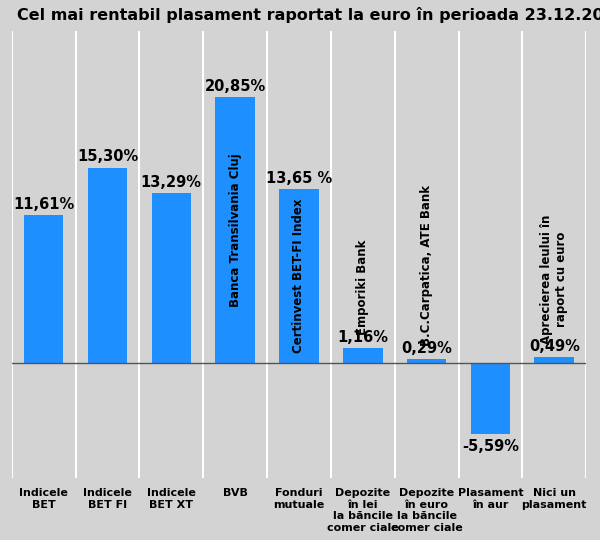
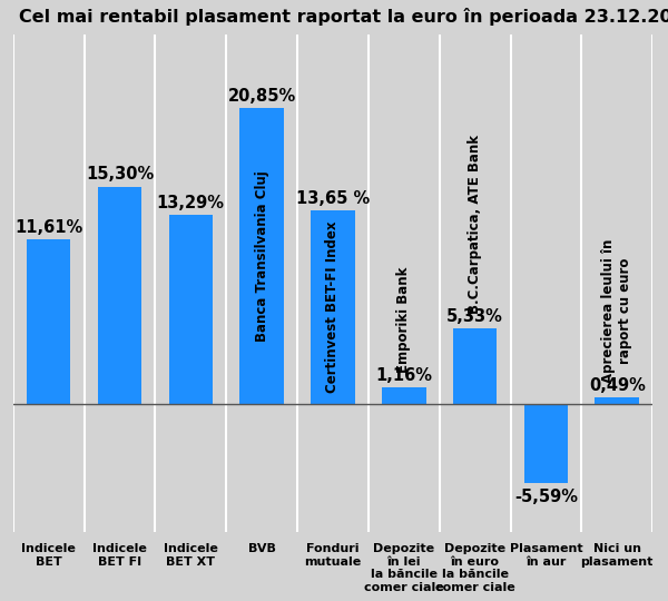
Depozite în euro la băncile comer ciale: 0,29% -> 5,33%
